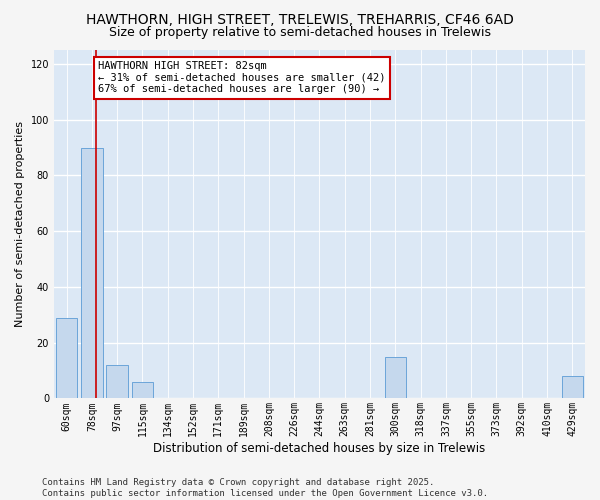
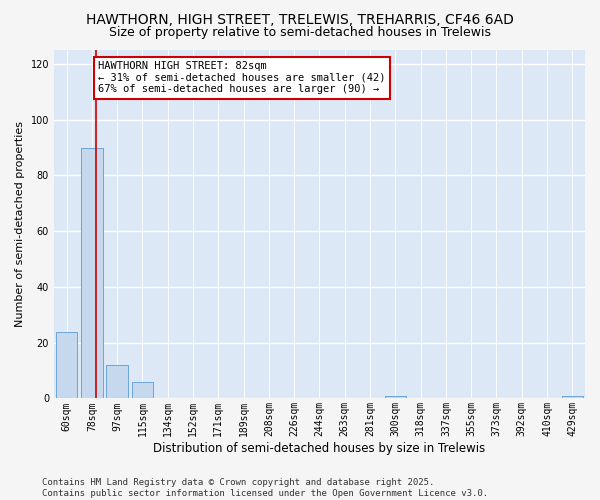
60sqm: 29 -> 24
300sqm: 15 -> 1
429sqm: 8 -> 1
